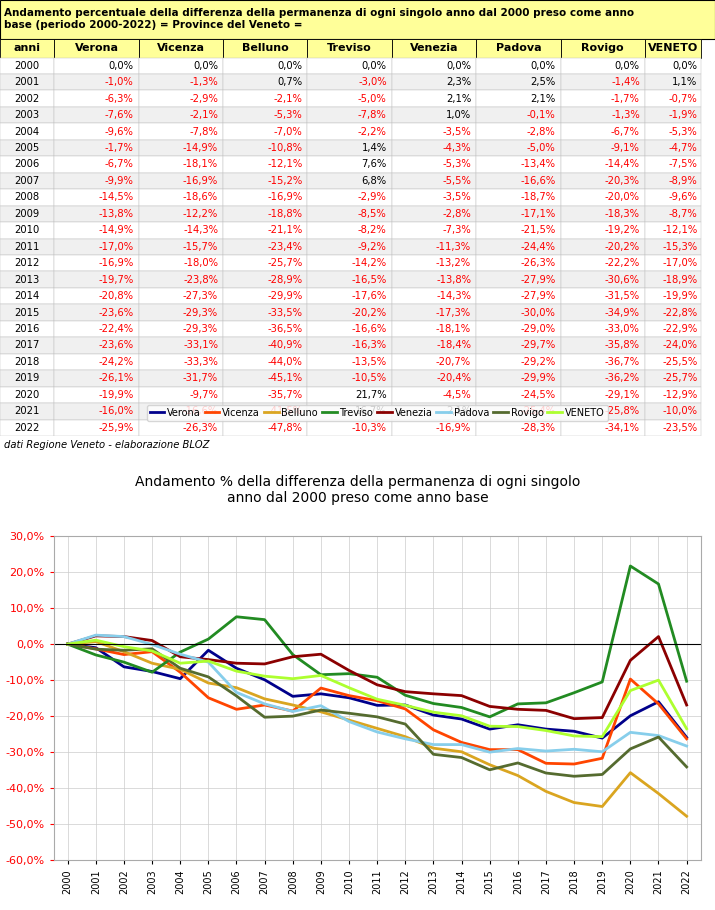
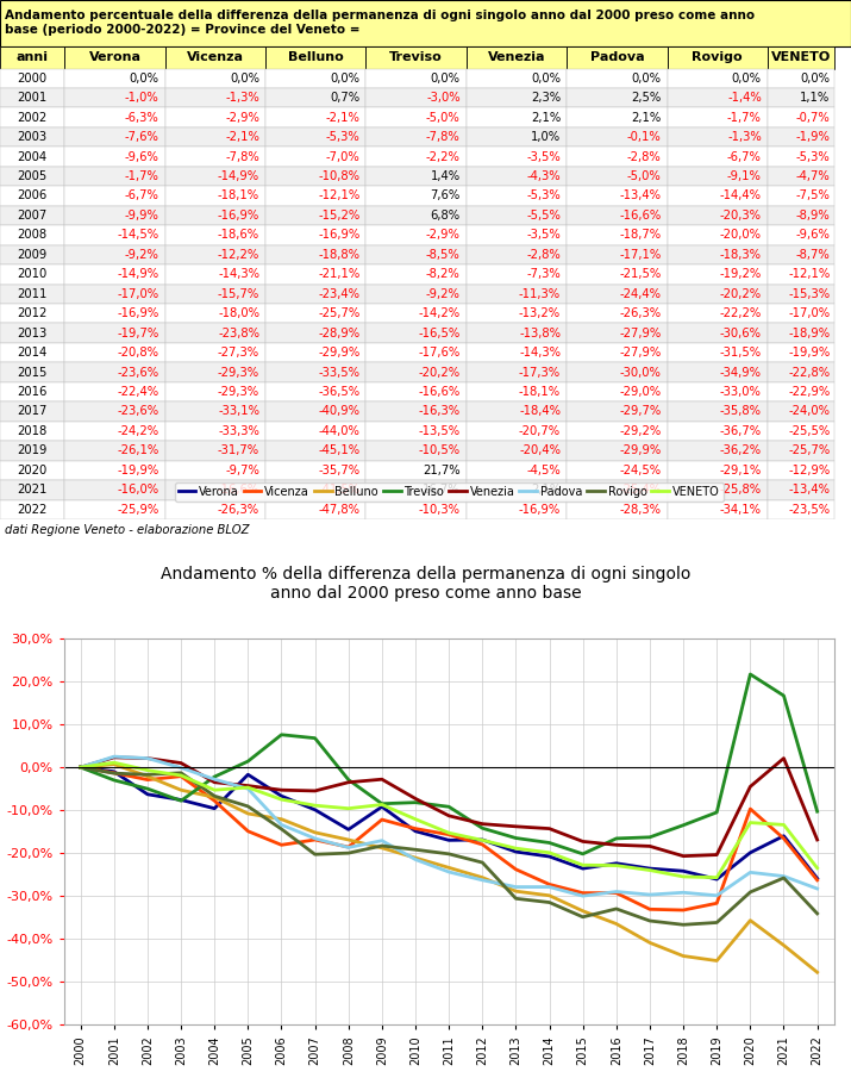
Verona/2009: -13,8% -> -9,2%
VENETO/2021: -10,0% -> -13,4%
